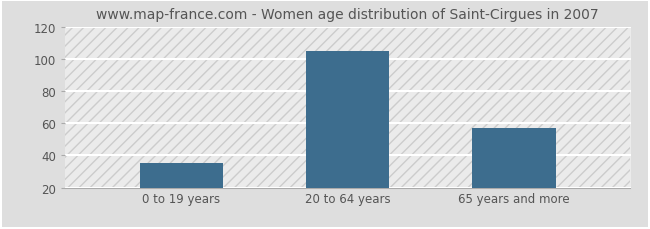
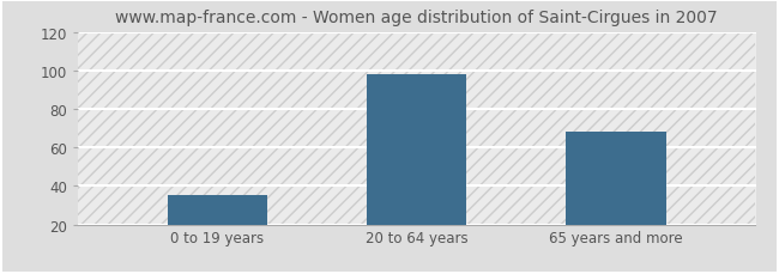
20 to 64 years: 105 -> 98
65 years and more: 57 -> 68
